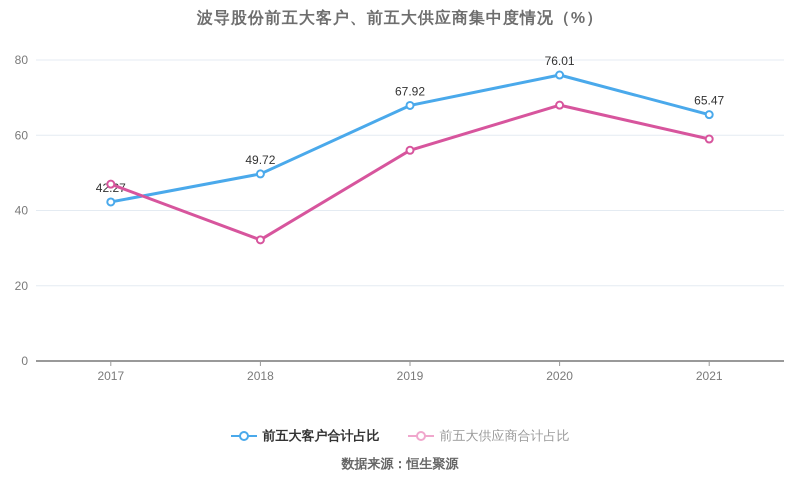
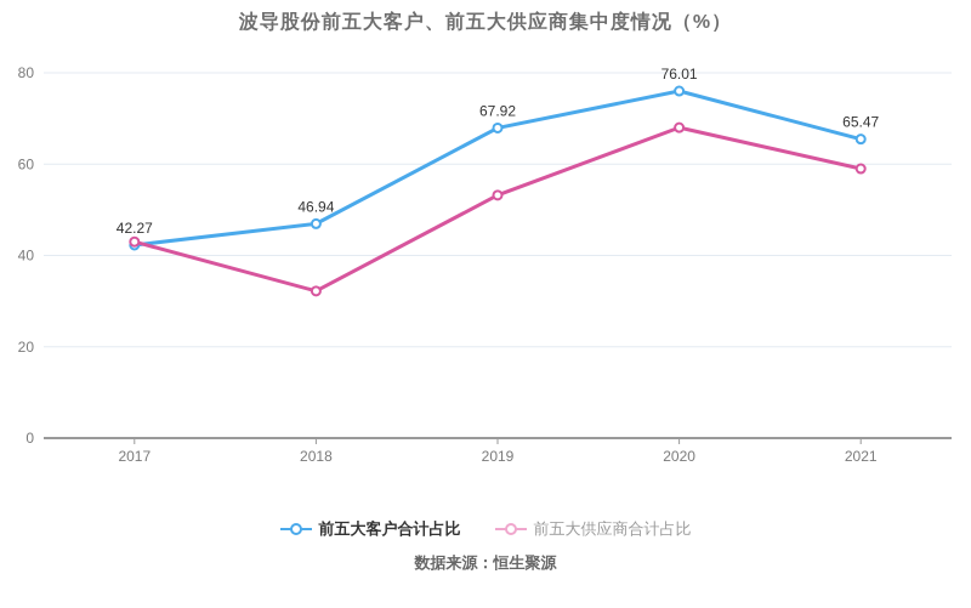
前五大供应商合计占比/2017: 47 -> 43
前五大客户合计占比/2018: 49.72 -> 46.94
前五大供应商合计占比/2019: 56 -> 53
